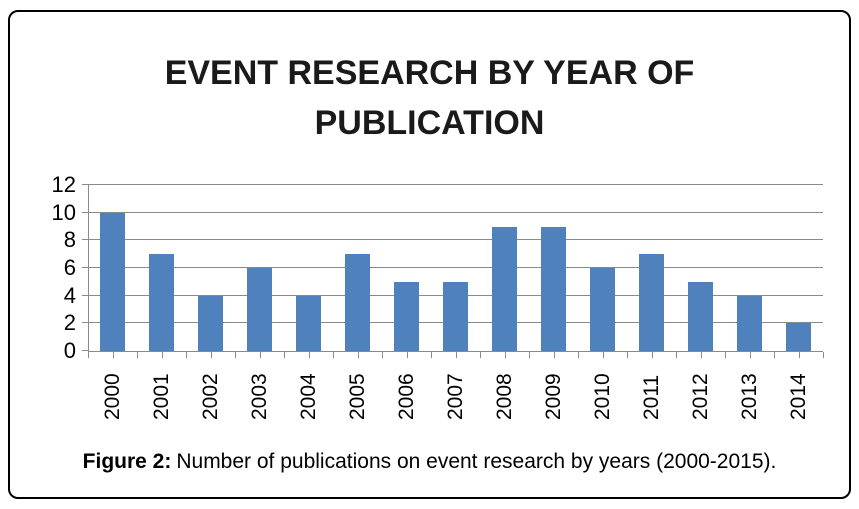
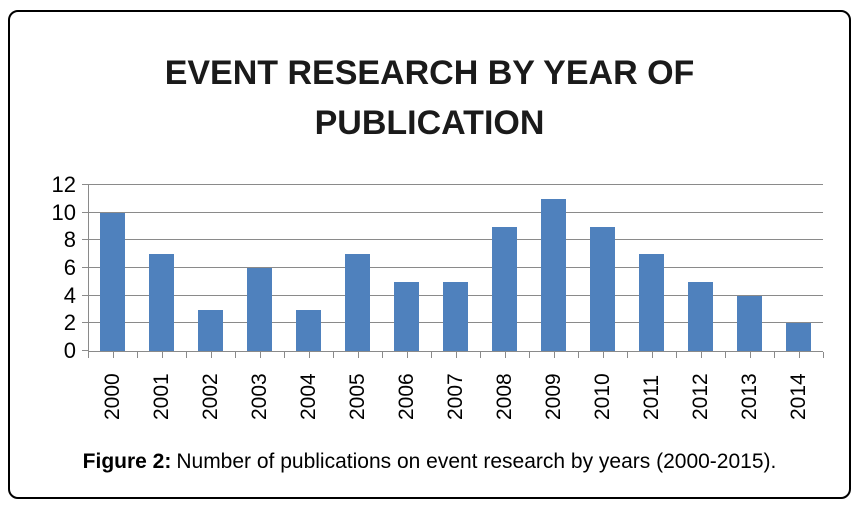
2002: 4 -> 3
2004: 4 -> 3
2009: 9 -> 11
2010: 6 -> 9
